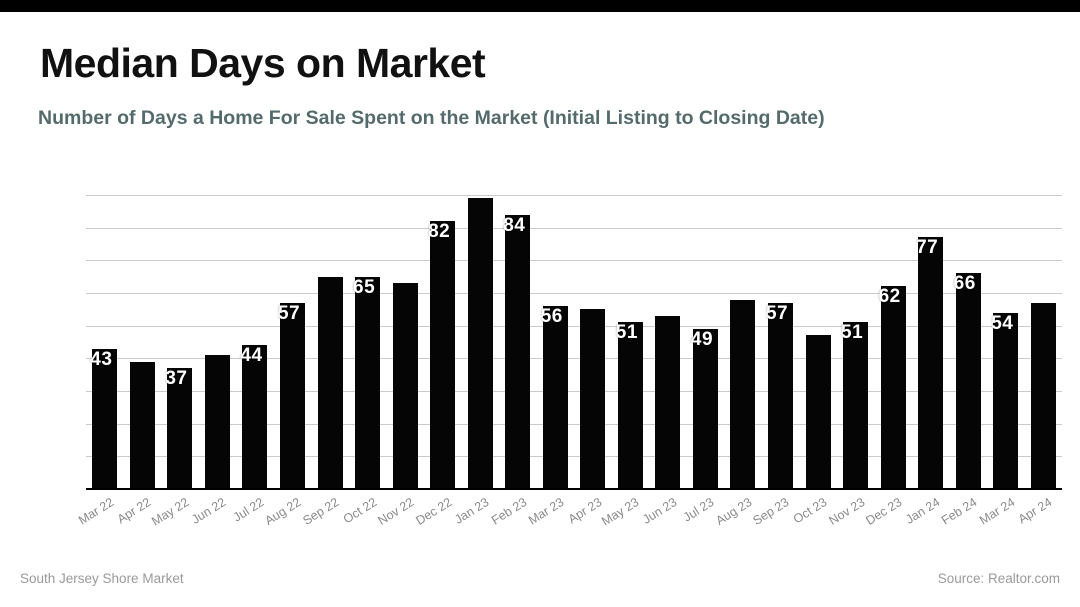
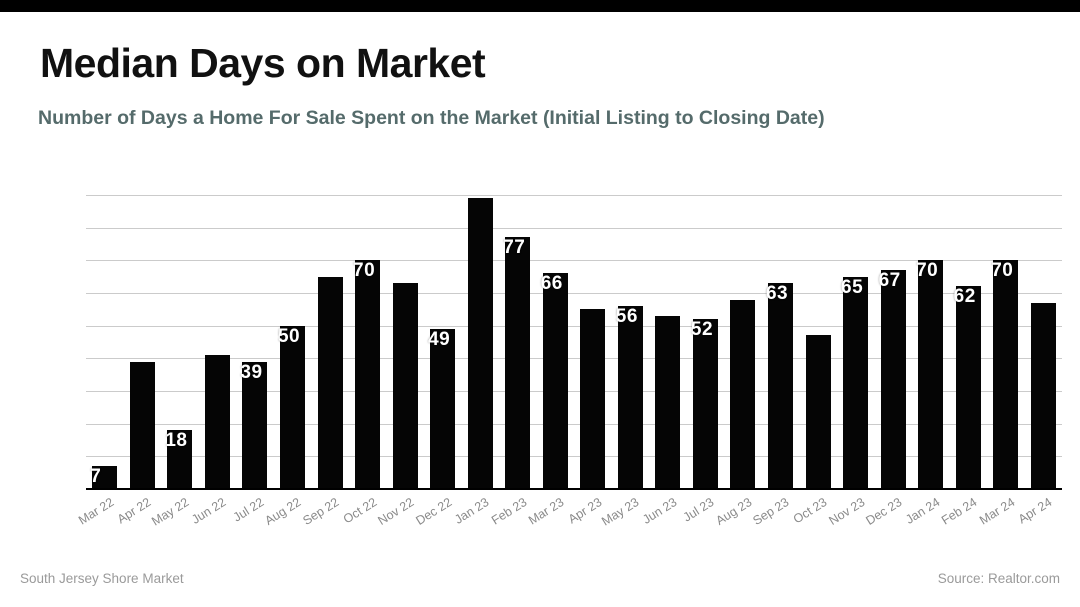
Mar 22: 43 -> 7
May 22: 37 -> 18
Jul 22: 44 -> 39
Aug 22: 57 -> 50
Oct 22: 65 -> 70
Dec 22: 82 -> 49
Feb 23: 84 -> 77
Mar 23: 56 -> 66
May 23: 51 -> 56
Jul 23: 49 -> 52
Sep 23: 57 -> 63
Nov 23: 51 -> 65
Dec 23: 62 -> 67
Jan 24: 77 -> 70
Feb 24: 66 -> 62
Mar 24: 54 -> 70
